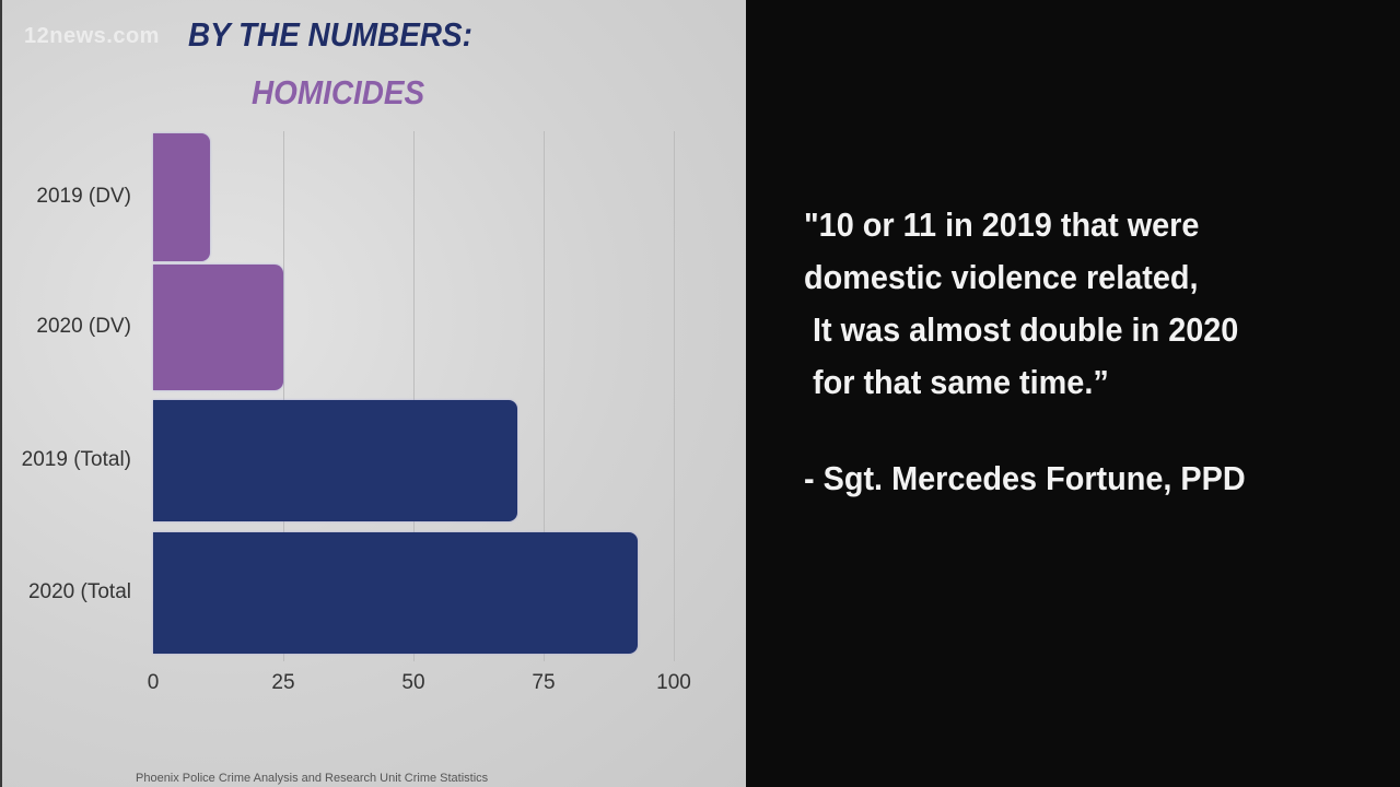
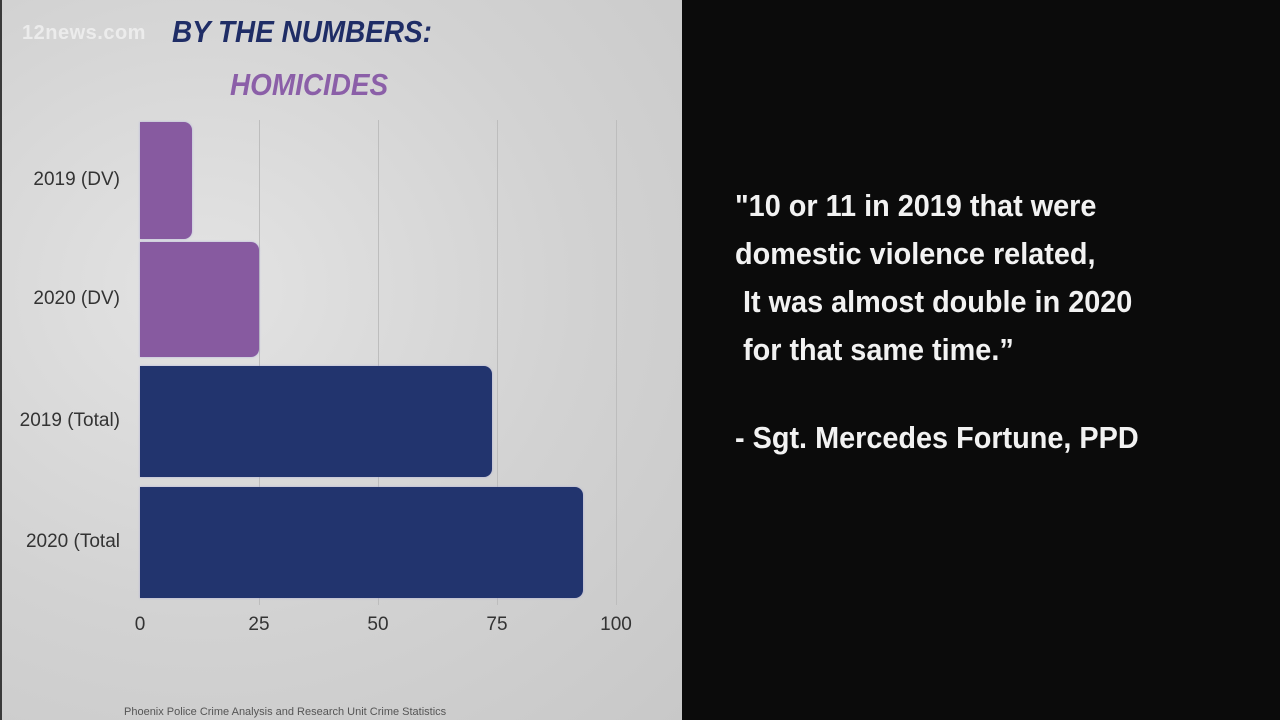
2019 (Total): 70 -> 74
